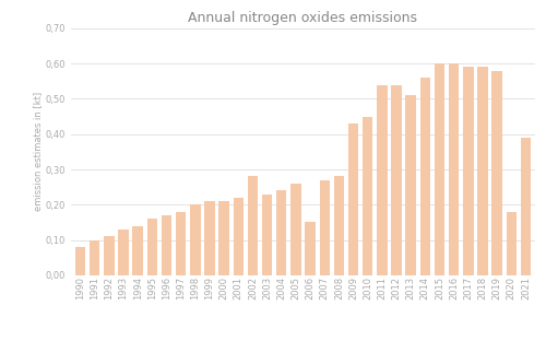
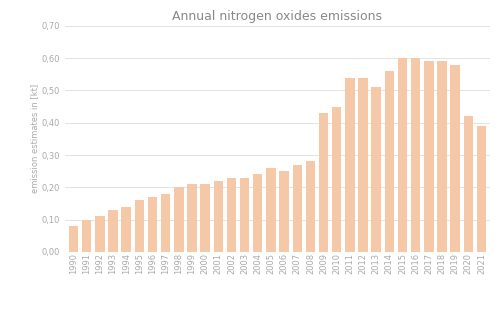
2002: 0,28 -> 0,23
2006: 0,15 -> 0,25
2020: 0,18 -> 0,42
